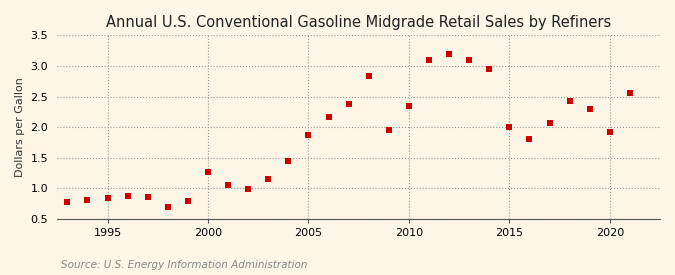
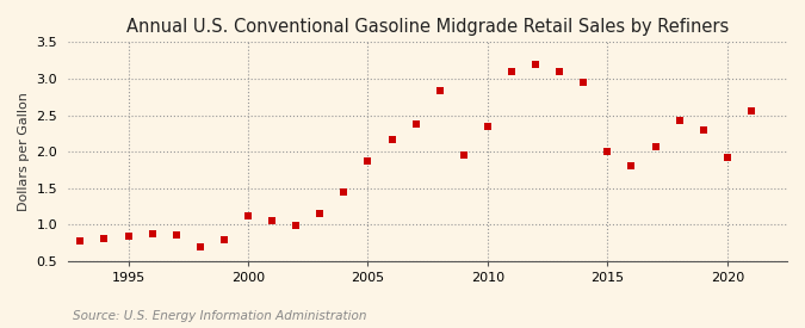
2000: 1.26 -> 1.12
